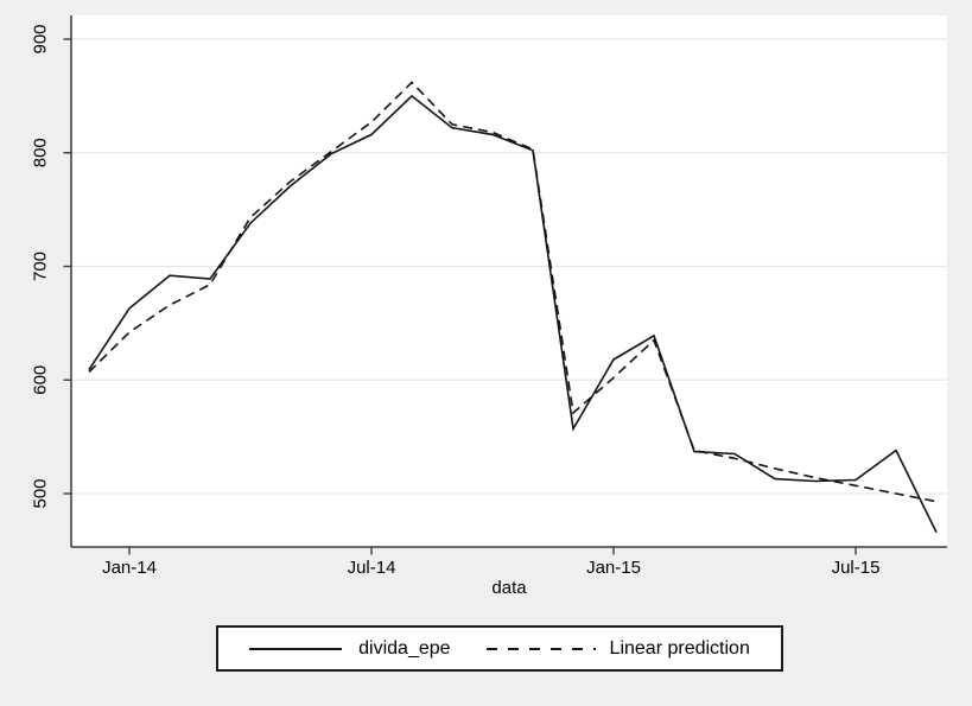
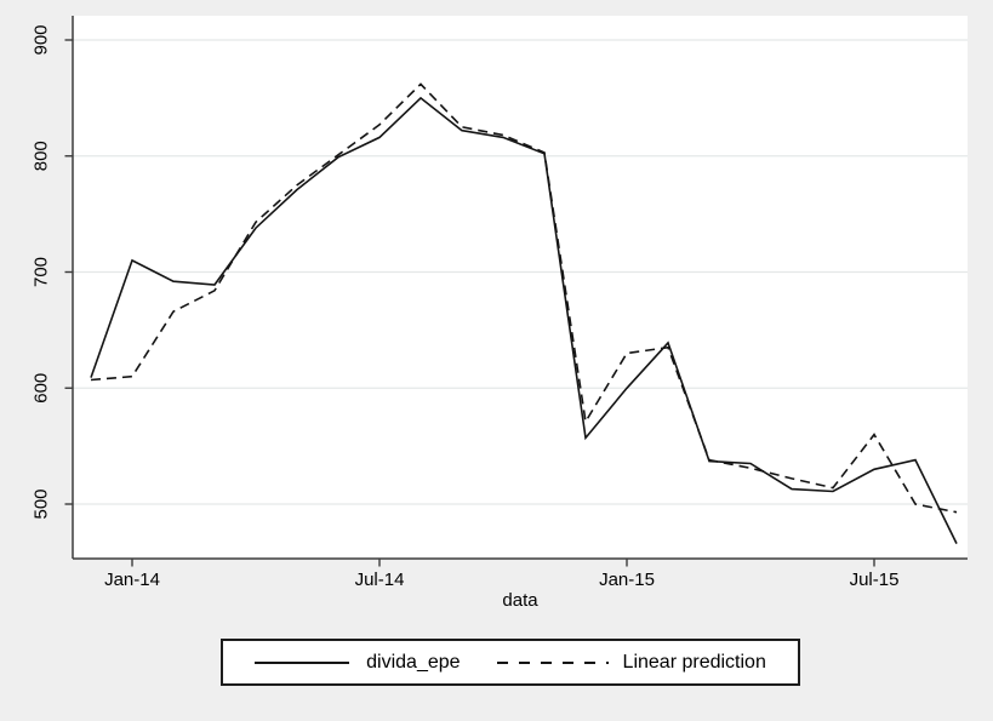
divida_epe/Jan-14: 660 -> 710
Linear prediction/Jan-14: 640 -> 610
divida_epe/Jan-15: 620 -> 600
Linear prediction/Jan-15: 600 -> 630
divida_epe/Jul-15: 510 -> 530
Linear prediction/Jul-15: 510 -> 560
